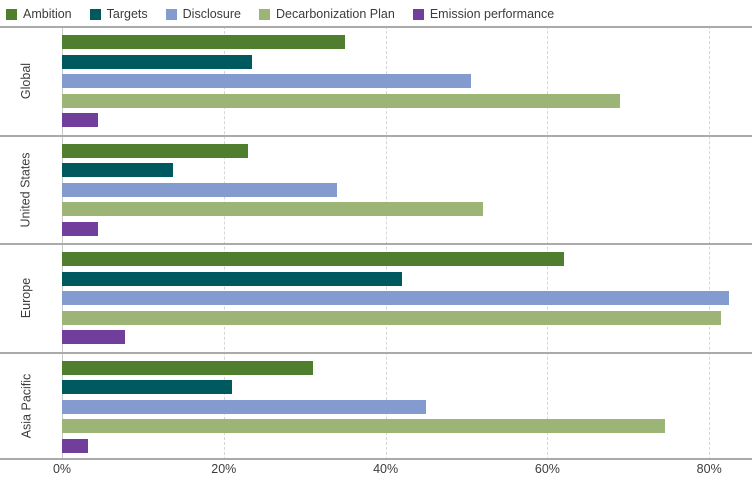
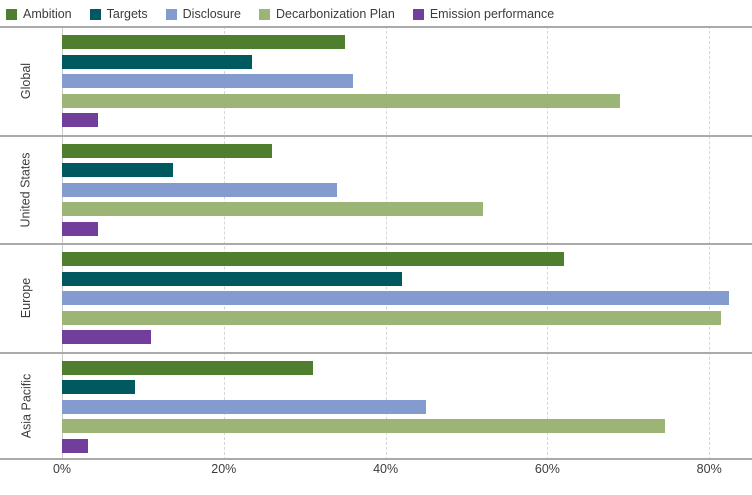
Disclosure/Global: 50% -> 36%
Ambition/United States: 23% -> 26%
Emission performance/Europe: 8% -> 11%
Targets/Asia Pacific: 21% -> 9%
